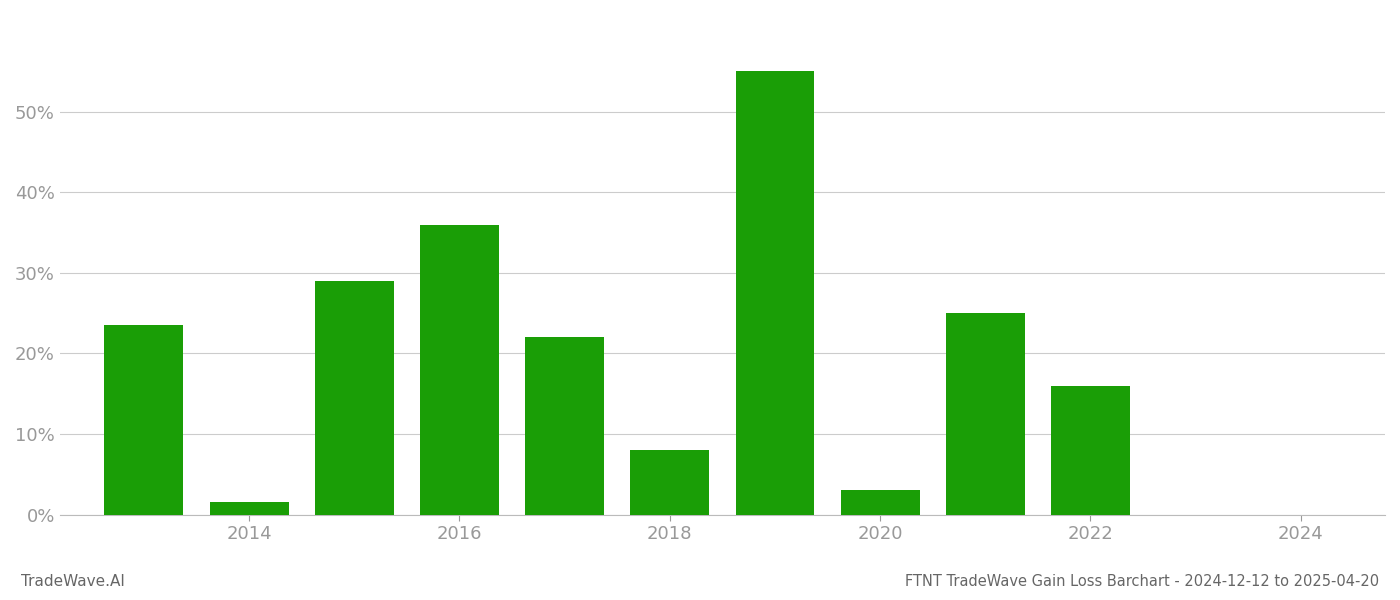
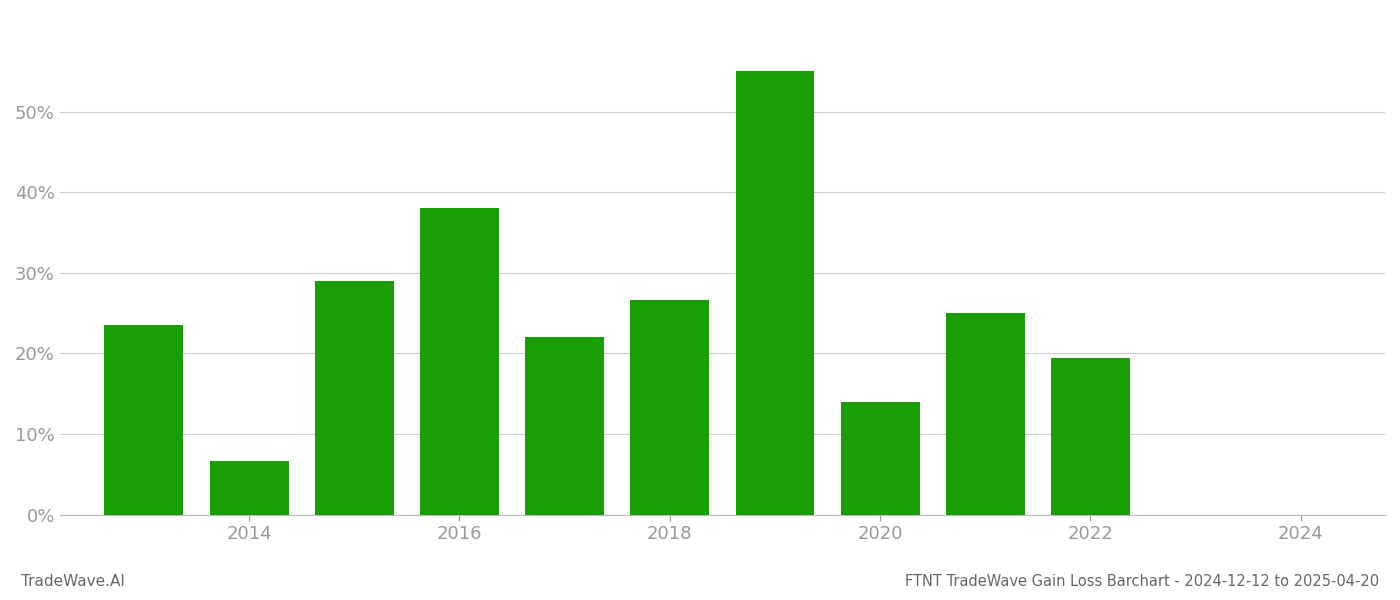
2014: 1.5% -> 6.6%
2016: 36.0% -> 38.0%
2018: 8.0% -> 26.6%
2020: 3.0% -> 14.0%
2022: 16.0% -> 19.4%
